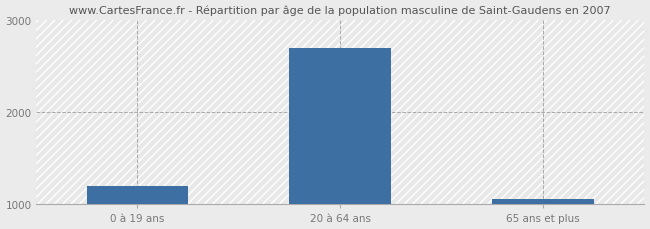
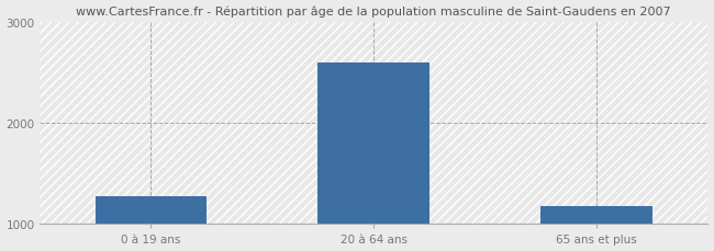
0 à 19 ans: 1200 -> 1280
20 à 64 ans: 2700 -> 2600
65 ans et plus: 1060 -> 1180
